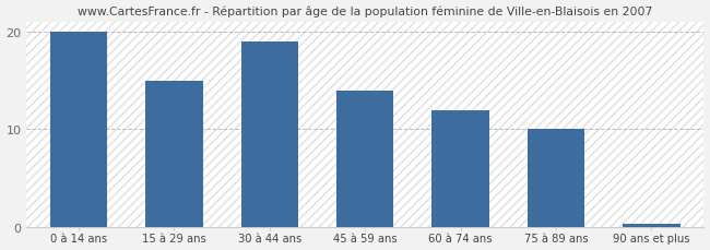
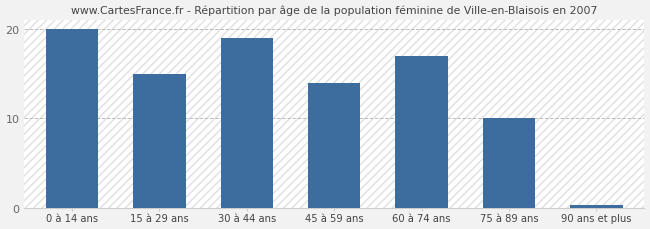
60 à 74 ans: 12.0 -> 17.0
